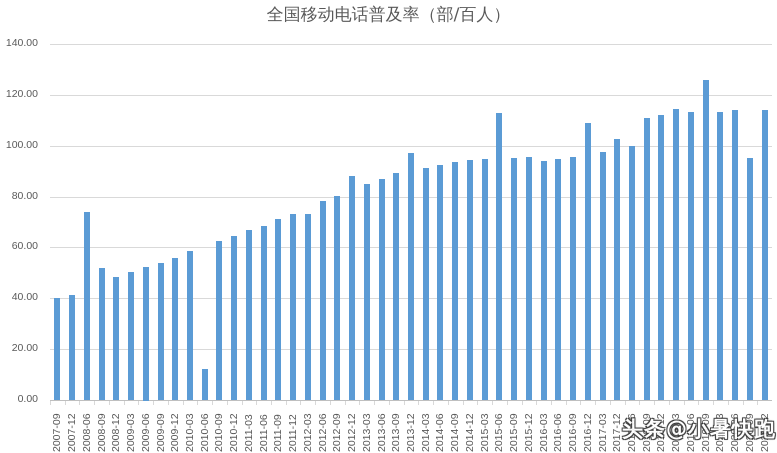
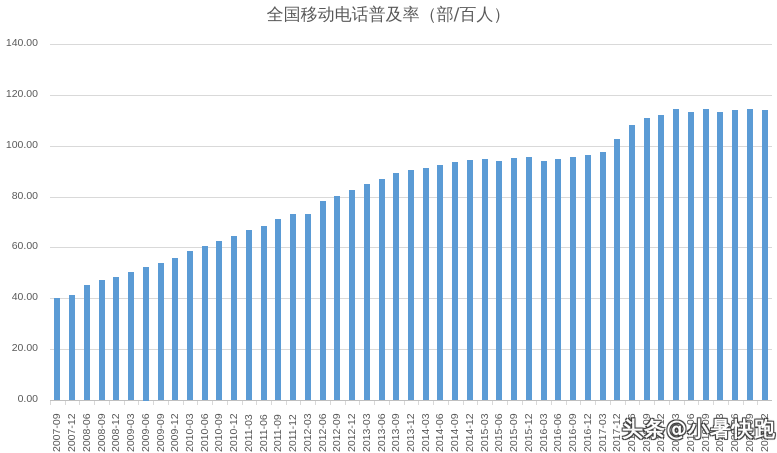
2008-06: 74 -> 45
2008-09: 52 -> 47
2010-06: 12 -> 60
2012-12: 88 -> 82
2013-12: 97 -> 91
2015-06: 113 -> 94
2016-12: 109 -> 96
2018-06: 100 -> 108
2019-09: 126 -> 114
2020-09: 95 -> 114
